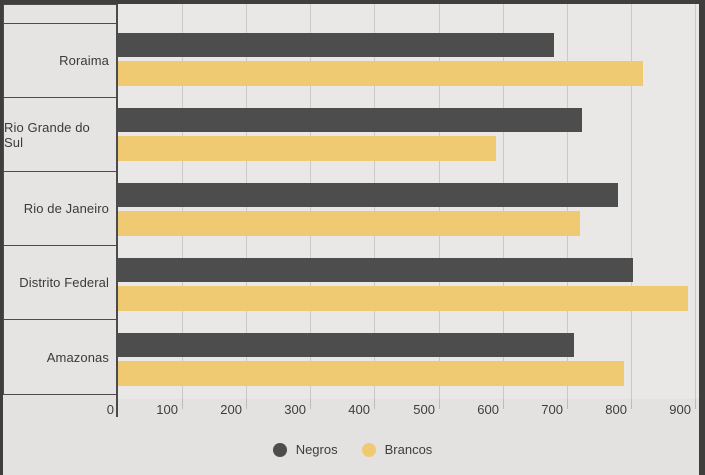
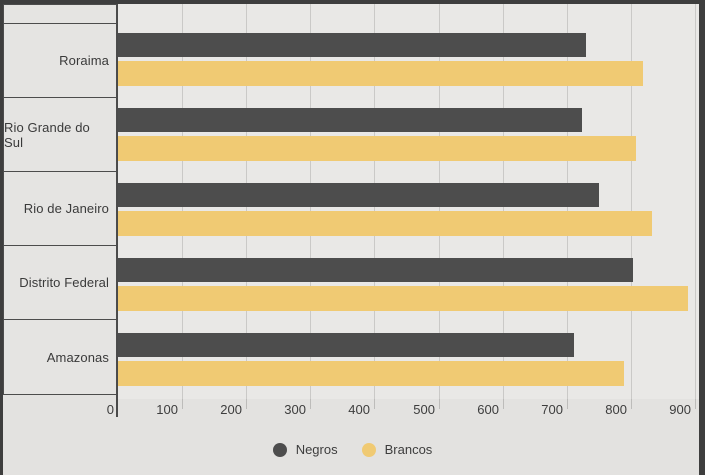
Negros/Roraima: 680 -> 730
Brancos/Rio Grande do Sul: 590 -> 810
Negros/Rio de Janeiro: 780 -> 750
Brancos/Rio de Janeiro: 720 -> 830
